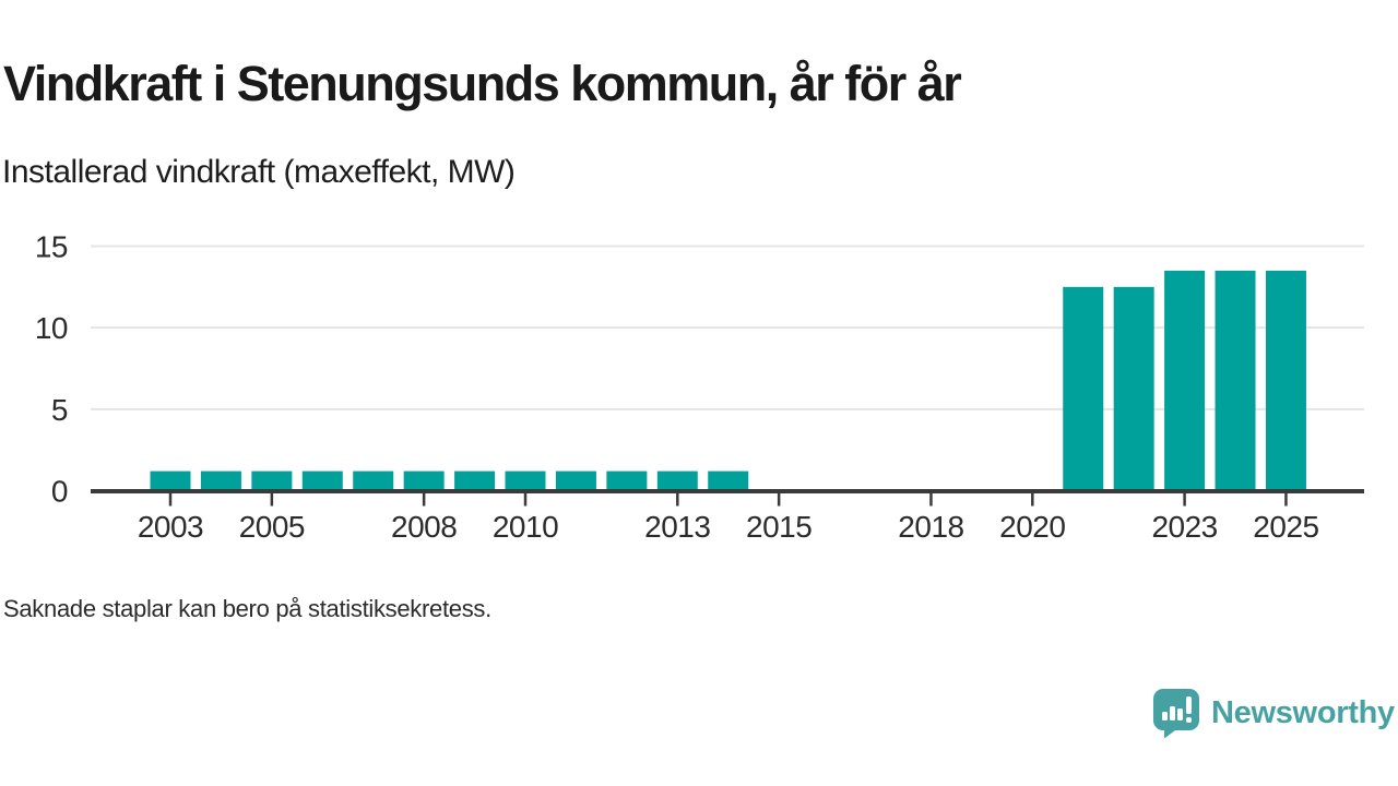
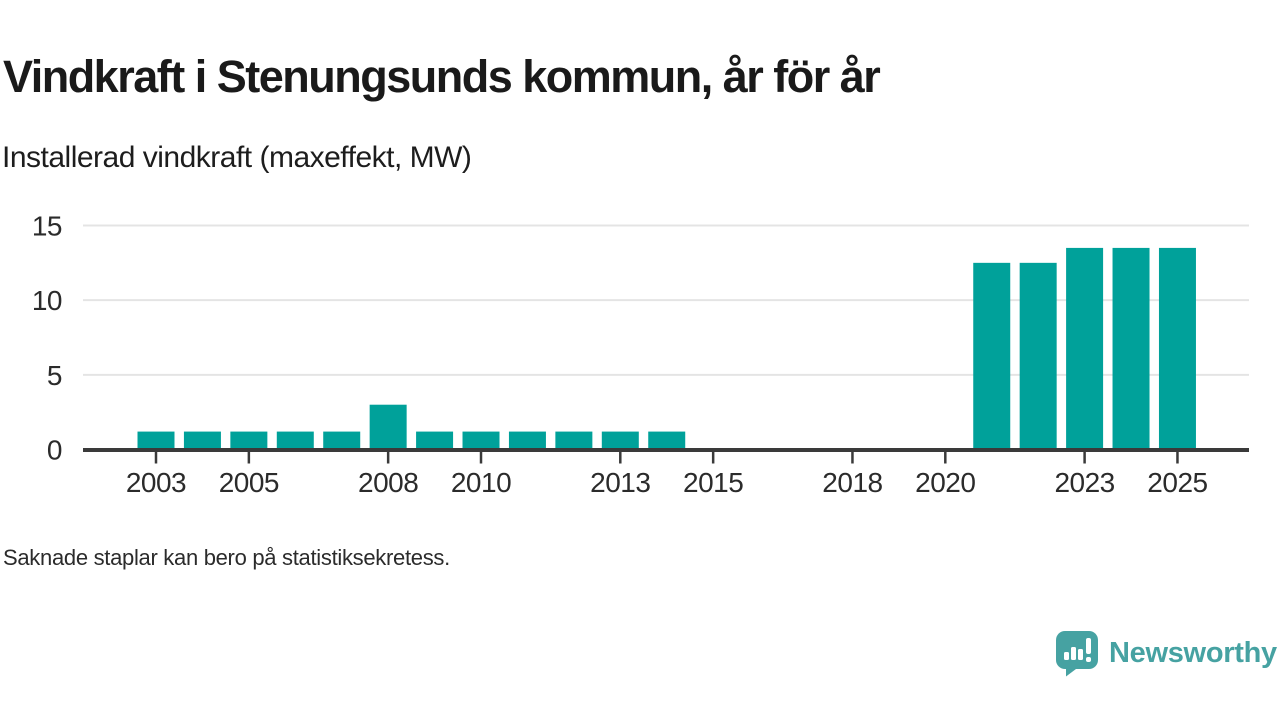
2008: 1.2 -> 3.0
